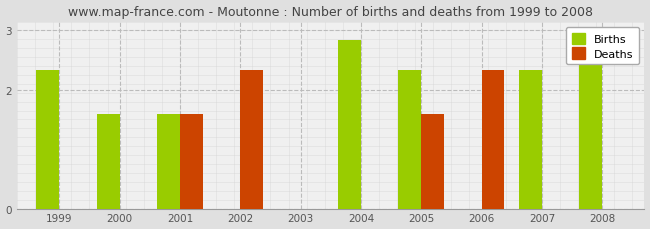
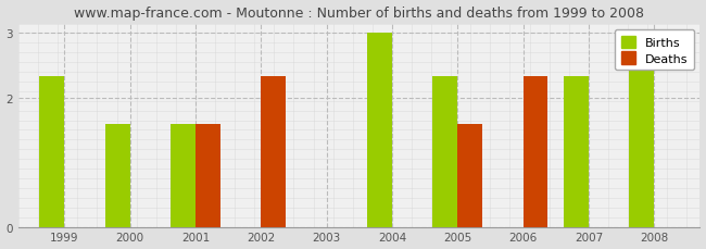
Births/2004: 2.84 -> 3.00
